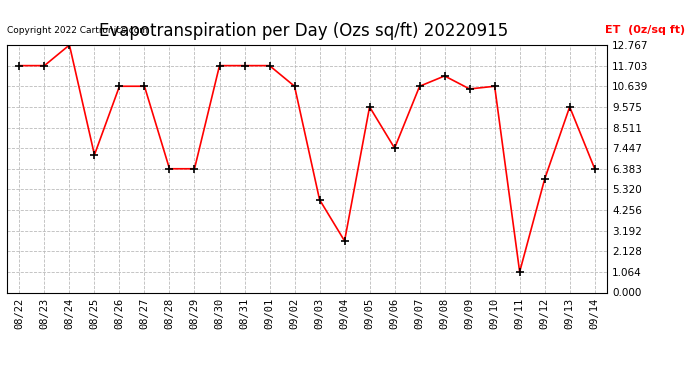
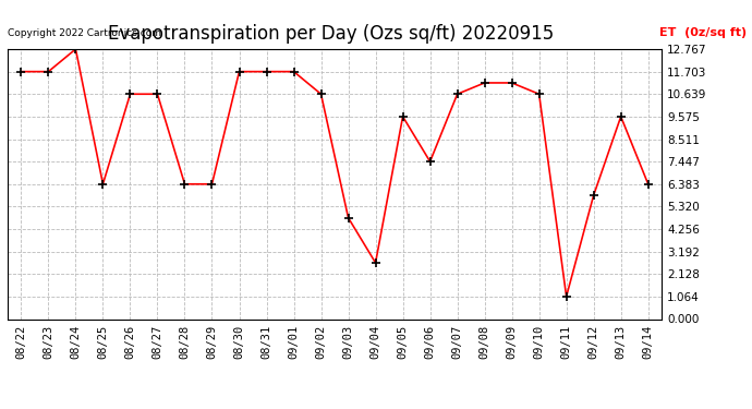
08/25: 7.1 -> 6.4
09/09: 10.5 -> 11.2
